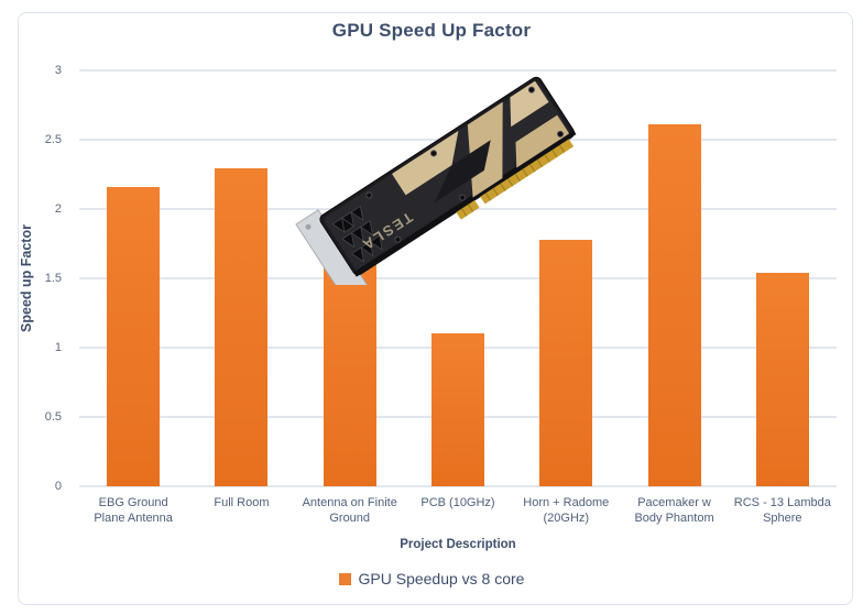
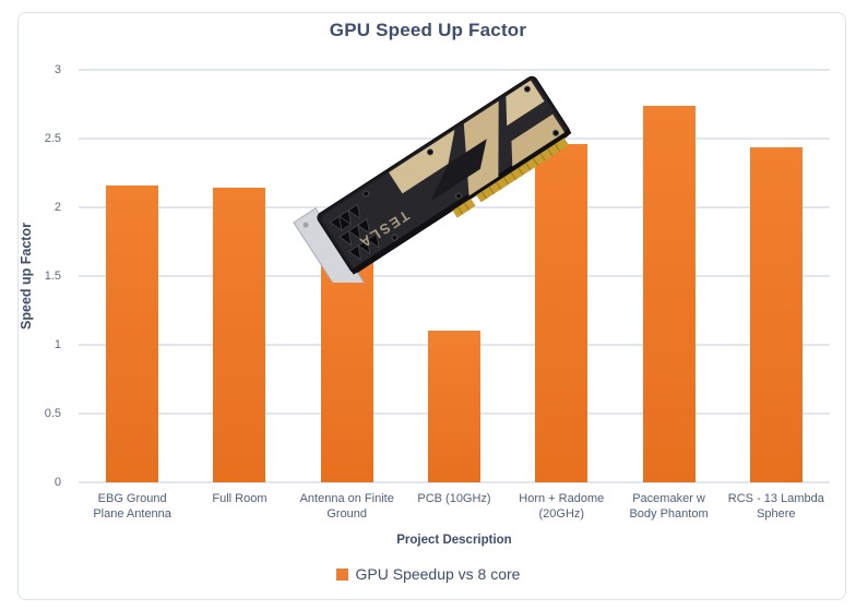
Full Room: 2.29 -> 2.14
Horn + Radome (20GHz): 1.78 -> 2.46
Pacemaker w Body Phantom: 2.61 -> 2.74
RCS - 13 Lambda Sphere: 1.54 -> 2.44
